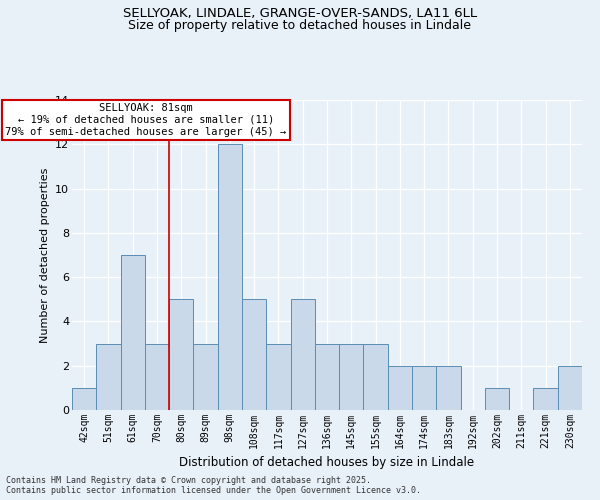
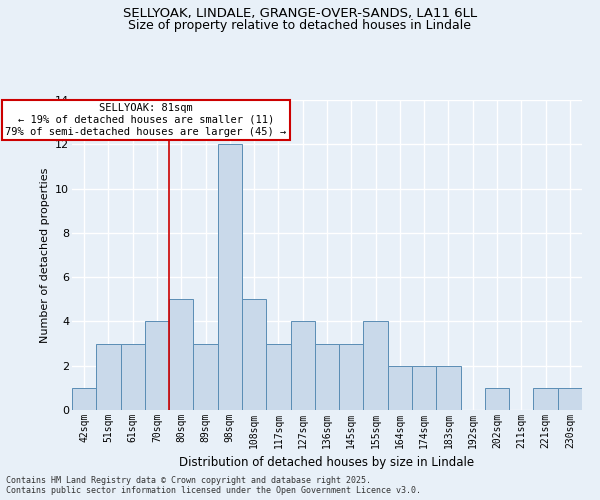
61sqm: 7 -> 3
70sqm: 3 -> 4
127sqm: 5 -> 4
155sqm: 3 -> 4
230sqm: 2 -> 1
